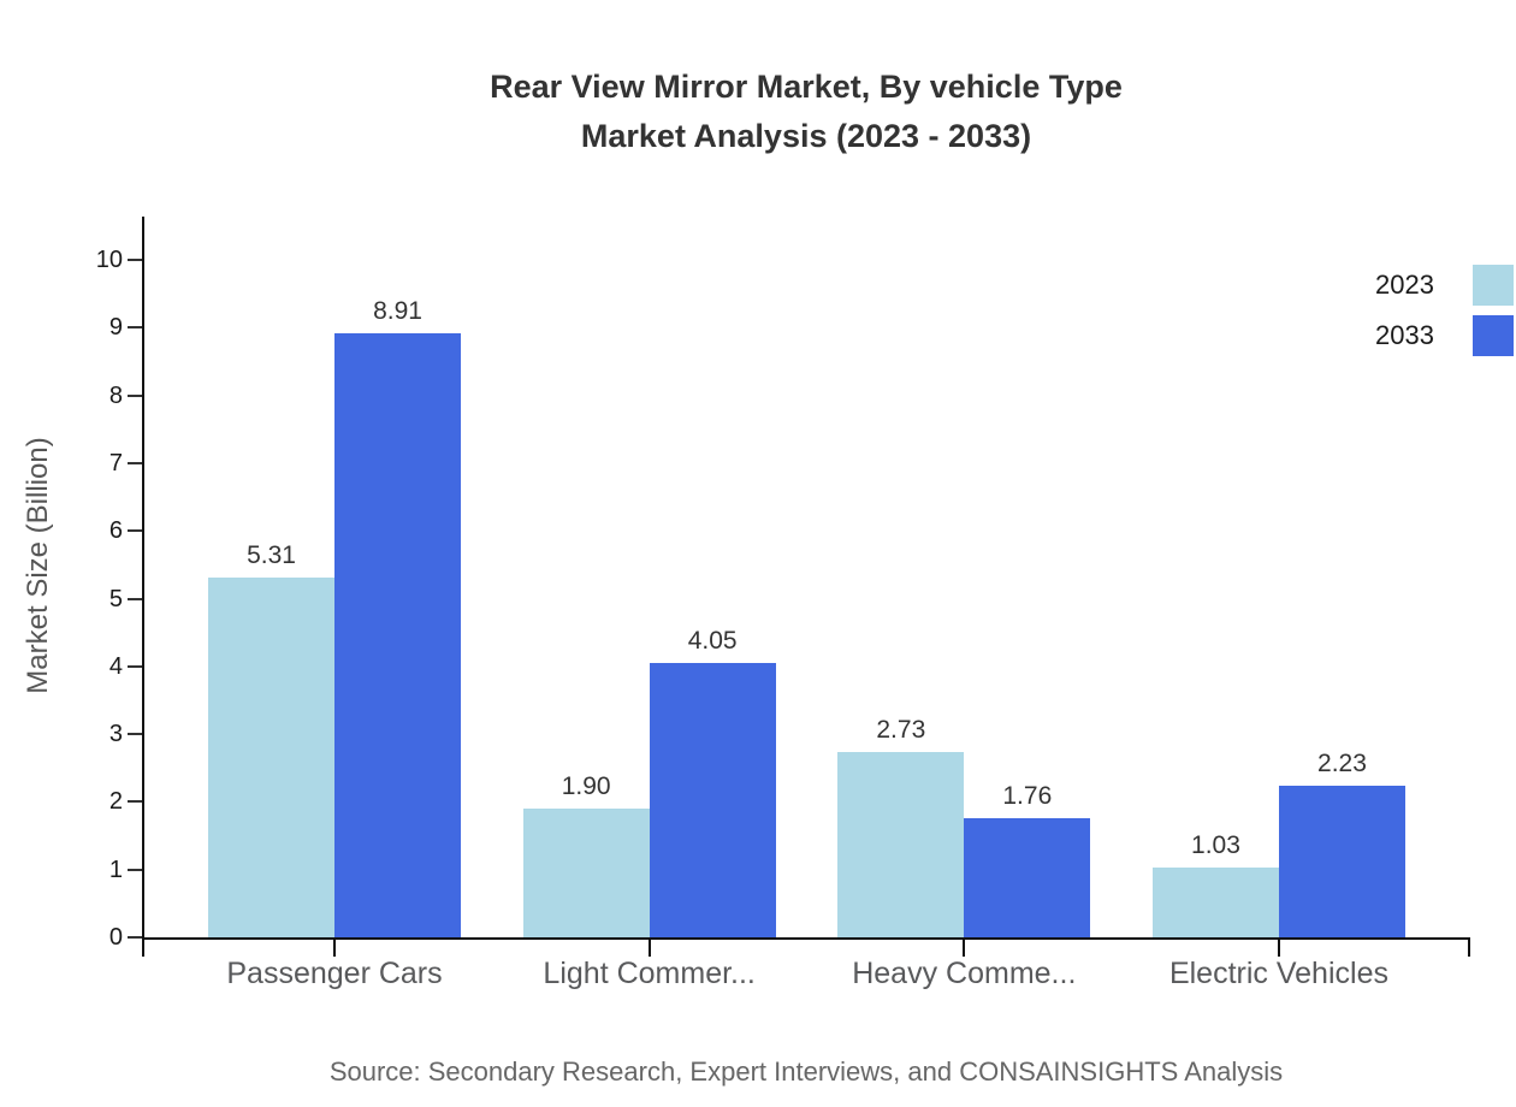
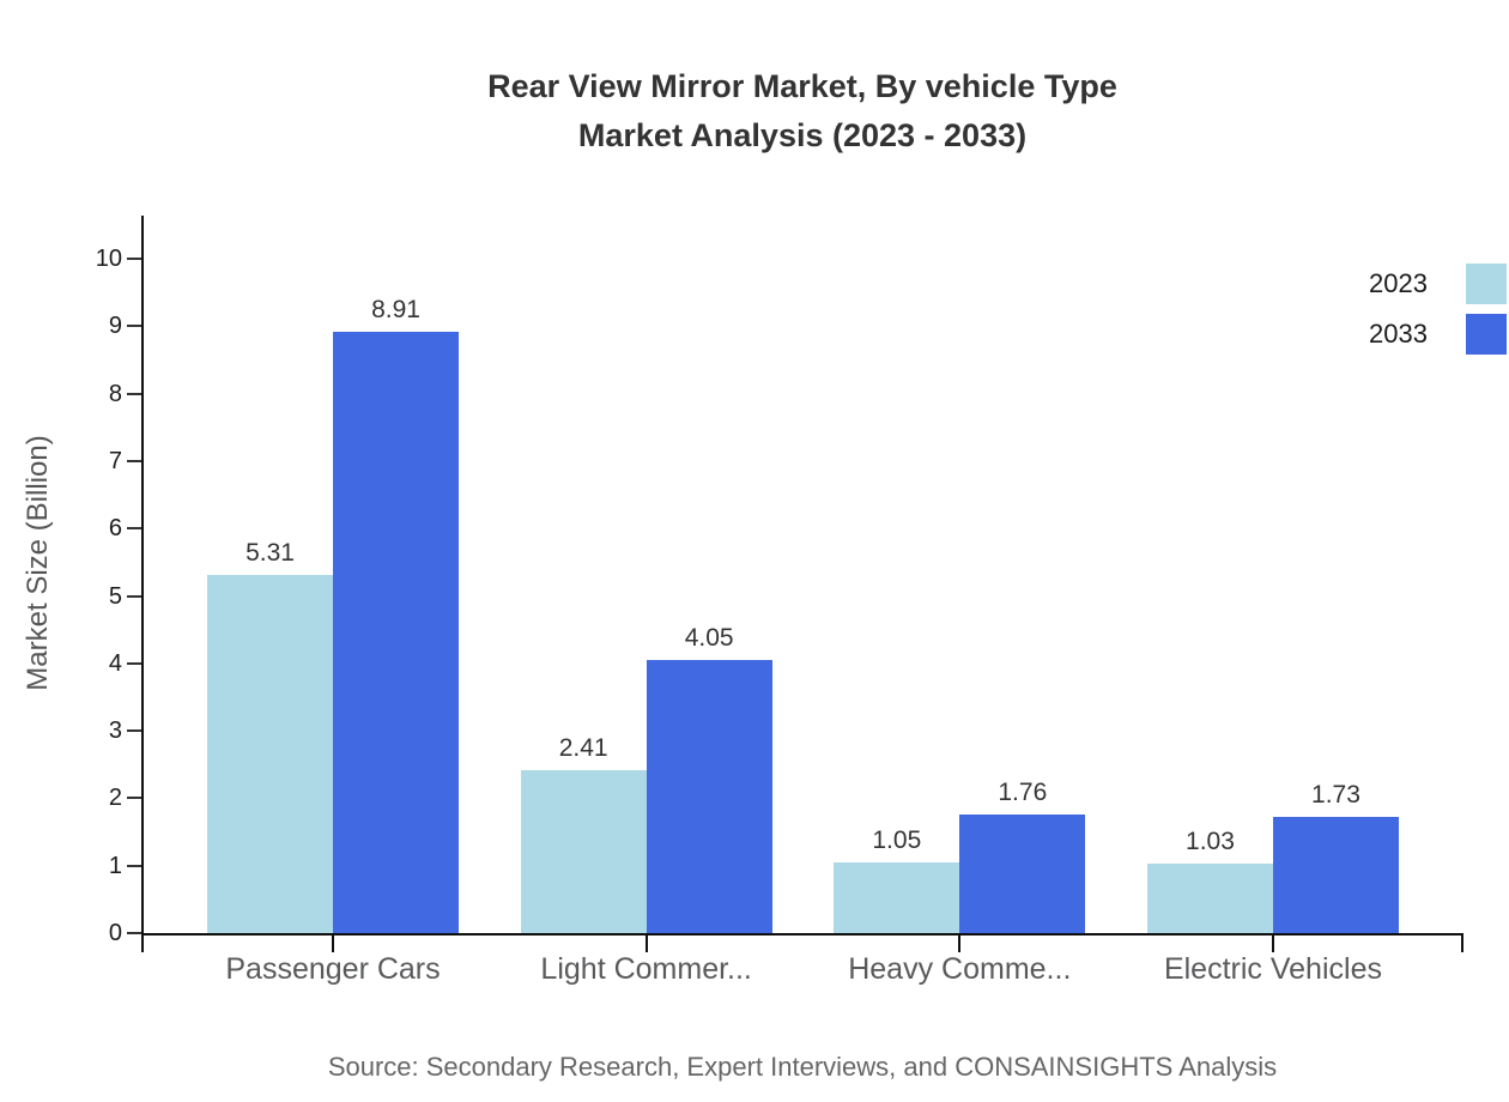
2023/Light Commer...: 1.90 -> 2.41
2023/Heavy Comme...: 2.73 -> 1.05
2033/Electric Vehicles: 2.23 -> 1.73
